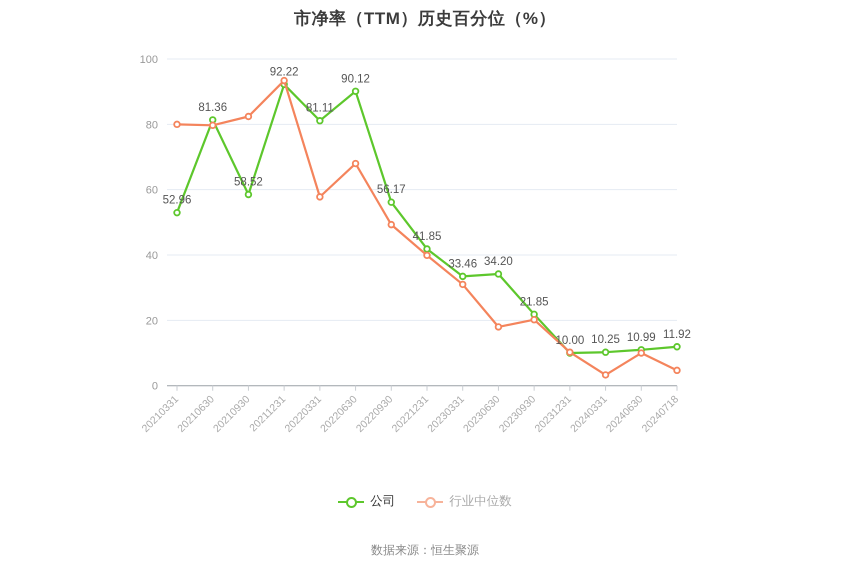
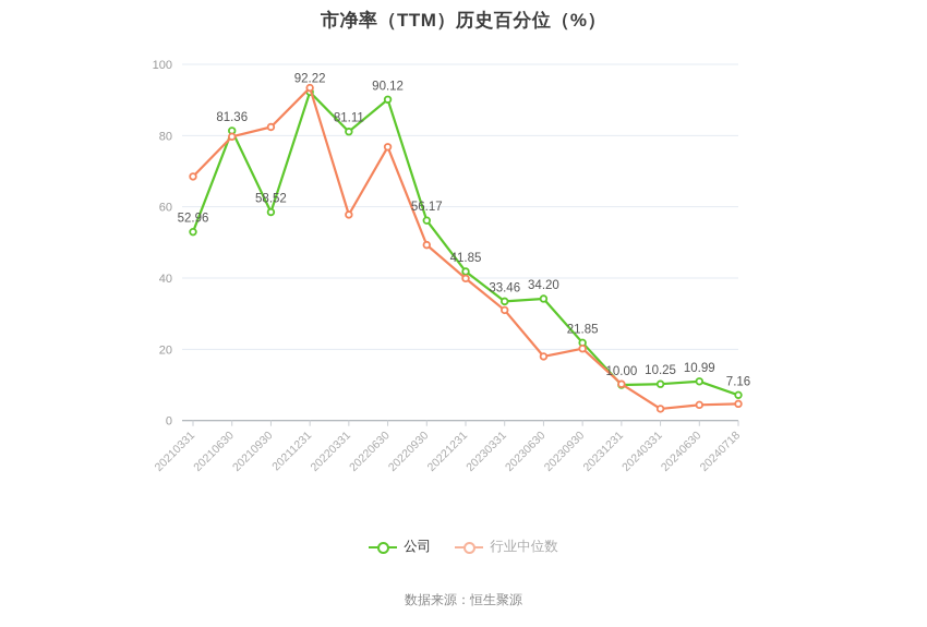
行业中位数/20210331: 80 -> 68
行业中位数/20220630: 68 -> 77
行业中位数/20240630: 10 -> 4
公司/20240718: 11.92 -> 7.16
